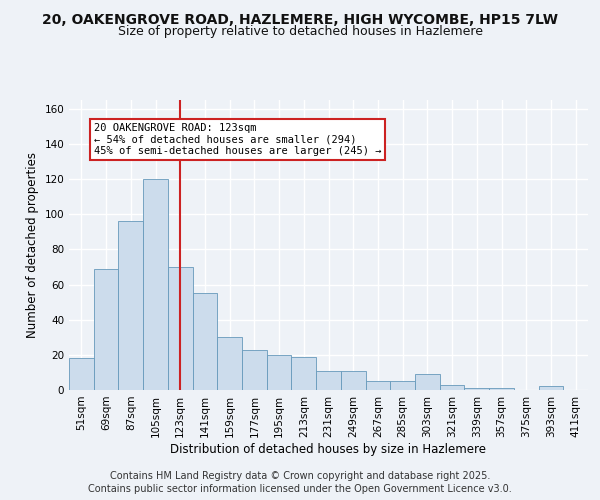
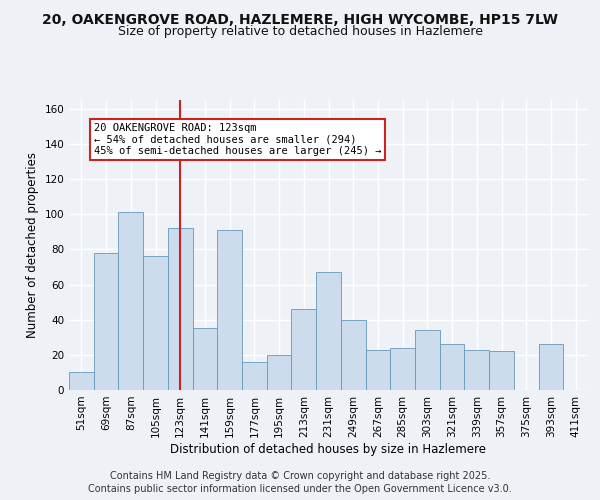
51sqm: 18 -> 10
69sqm: 69 -> 78
87sqm: 96 -> 101
105sqm: 120 -> 76
123sqm: 70 -> 92
141sqm: 55 -> 35
159sqm: 30 -> 91
177sqm: 23 -> 16
213sqm: 19 -> 46
231sqm: 11 -> 67
249sqm: 11 -> 40
267sqm: 5 -> 23
285sqm: 5 -> 24
303sqm: 9 -> 34
321sqm: 3 -> 26
339sqm: 1 -> 23
357sqm: 1 -> 22
393sqm: 2 -> 26
